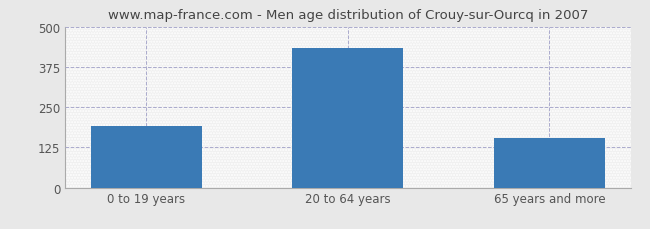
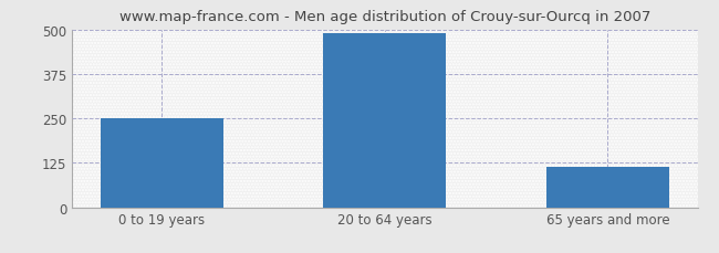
0 to 19 years: 190 -> 250
20 to 64 years: 435 -> 490
65 years and more: 155 -> 115
